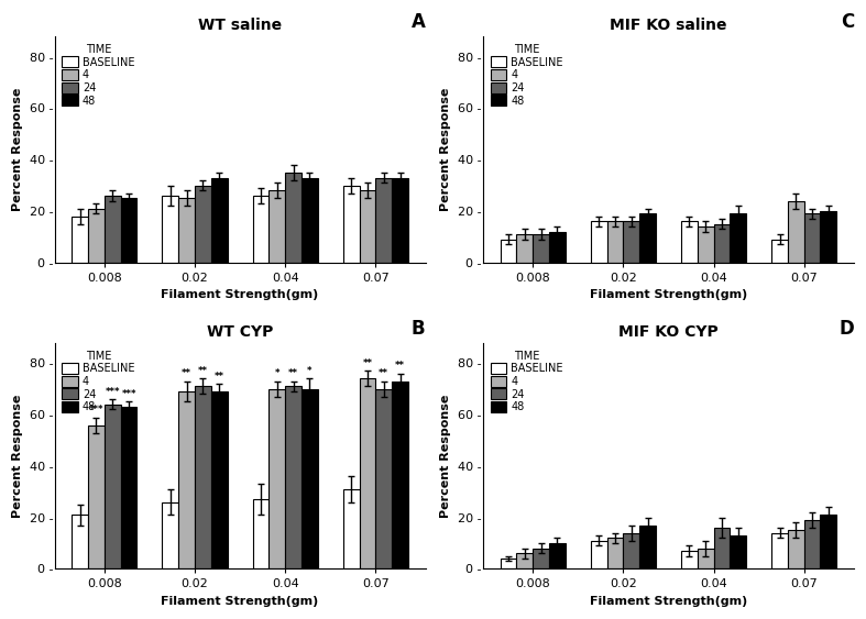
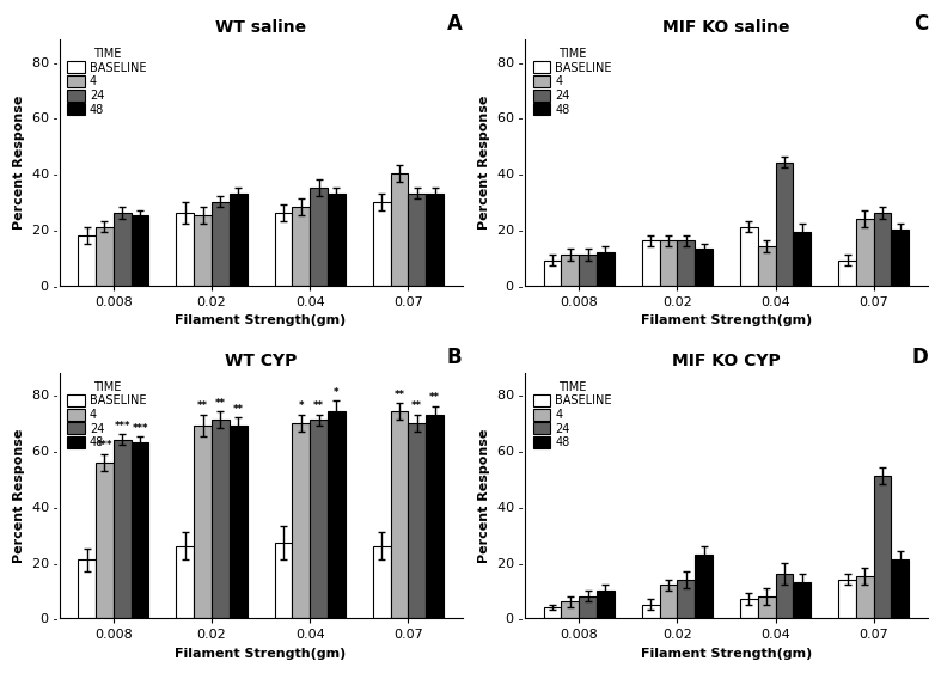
WT saline/4/0.07: 28 - -> 40 -
MIF KO saline/48/0.02: 19 - -> 13 -
MIF KO saline/BASELINE/0.04: 16 - -> 21 -
MIF KO saline/24/0.04: 15 - -> 44 -
MIF KO saline/24/0.07: 19 - -> 26 -
WT CYP/48/0.04: 70 - -> 74 -
WT CYP/BASELINE/0.07: 31 - -> 26 -
MIF KO CYP/BASELINE/0.02: 11 - -> 5 -
MIF KO CYP/48/0.02: 17 - -> 23 -
MIF KO CYP/24/0.07: 19 - -> 51 -
